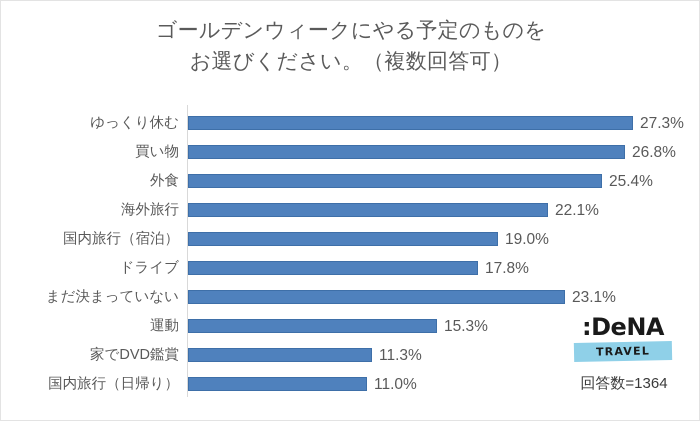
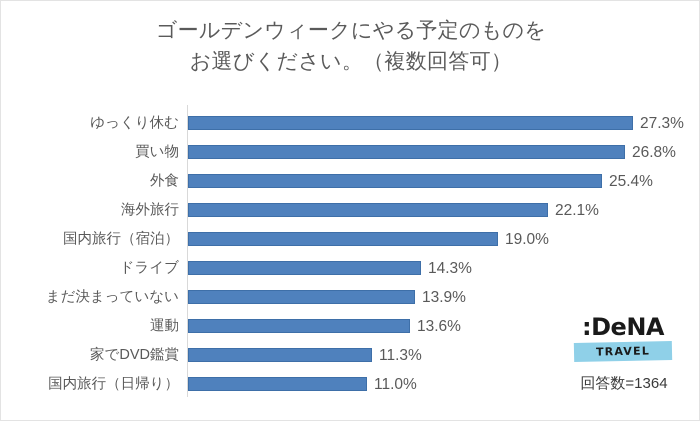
ドライブ: 17.8% -> 14.3%
まだ決まっていない: 23.1% -> 13.9%
運動: 15.3% -> 13.6%
